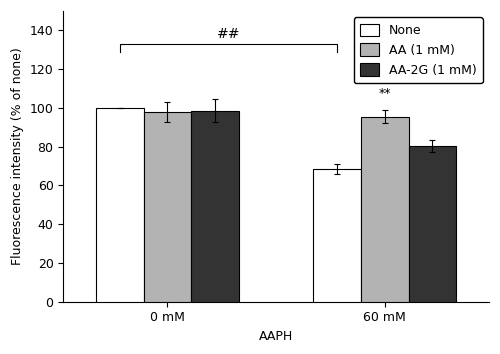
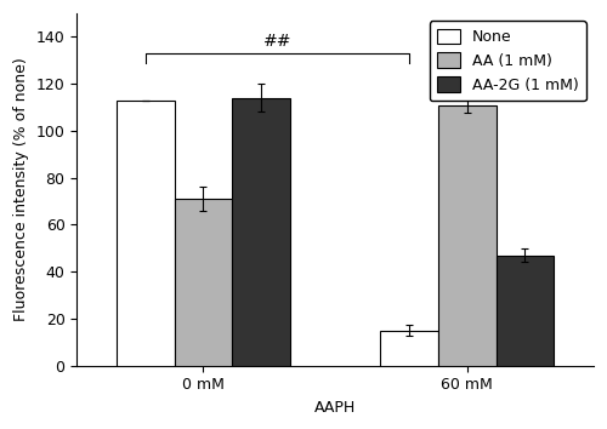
None/0 mM: 100 -> 113
AA (1 mM)/0 mM: 98 -> 71
AA-2G (1 mM)/0 mM: 98 -> 114
None/60 mM: 68 -> 15
AA (1 mM)/60 mM: 96 -> 111
AA-2G (1 mM)/60 mM: 80 -> 47
